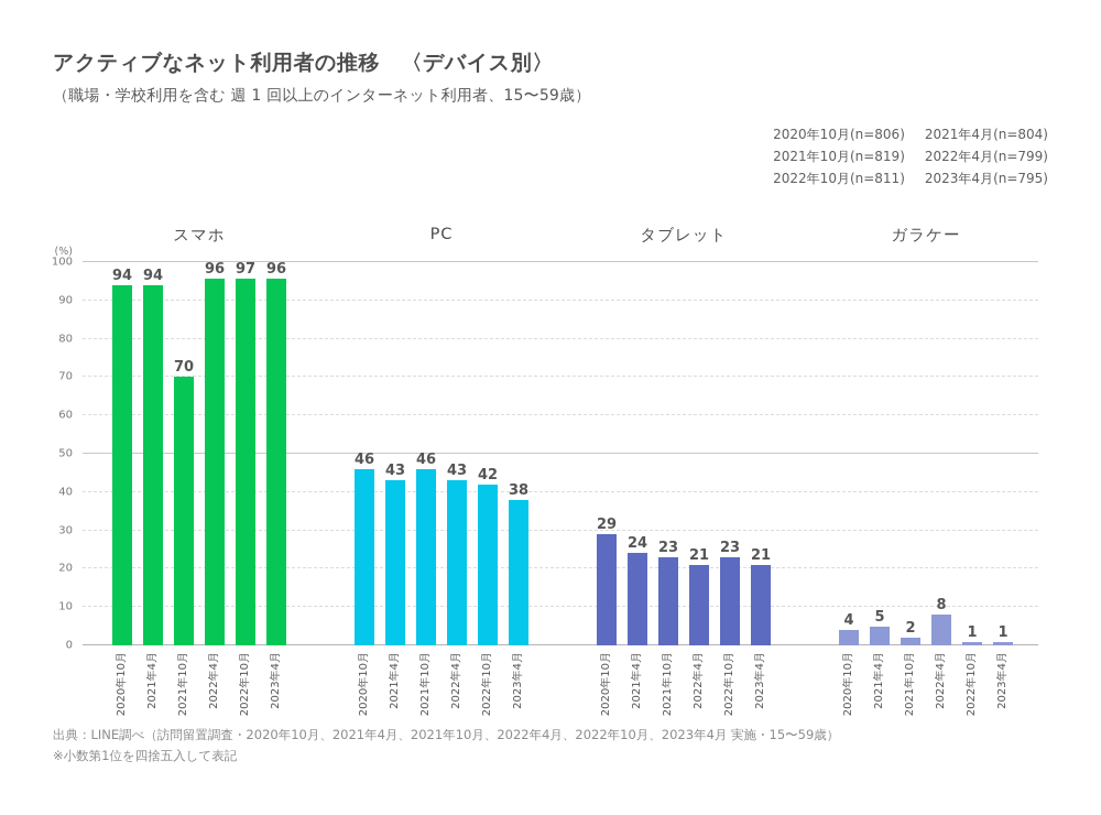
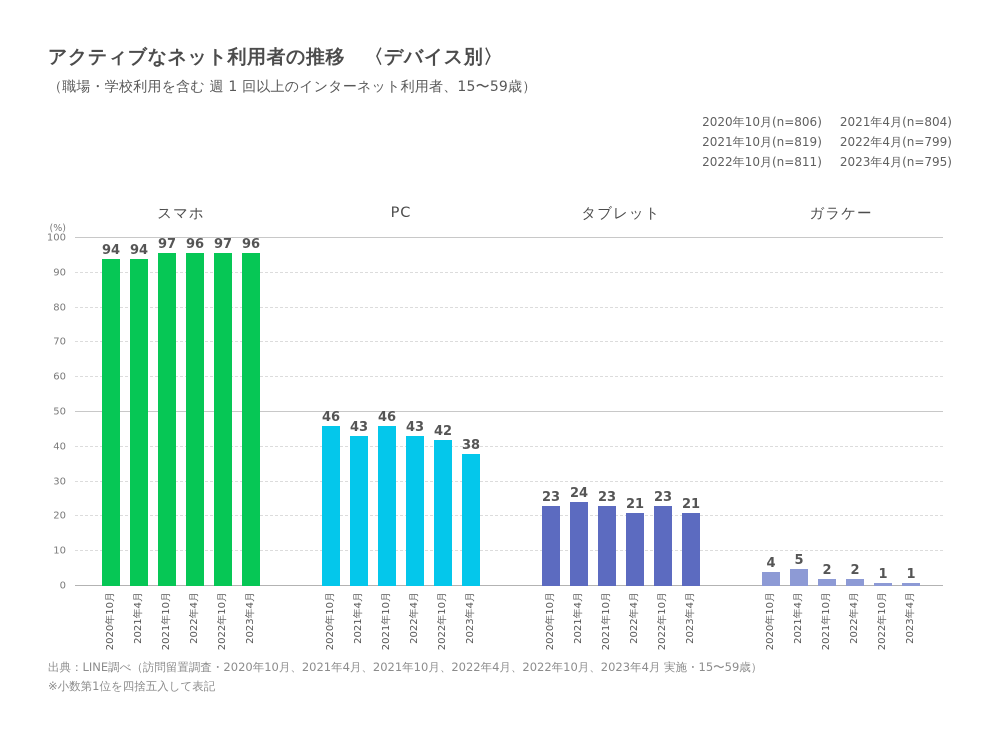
タブレット/2020年10月: 29 -> 23
スマホ/2021年10月: 70 -> 97
ガラケー/2022年4月: 8 -> 2
